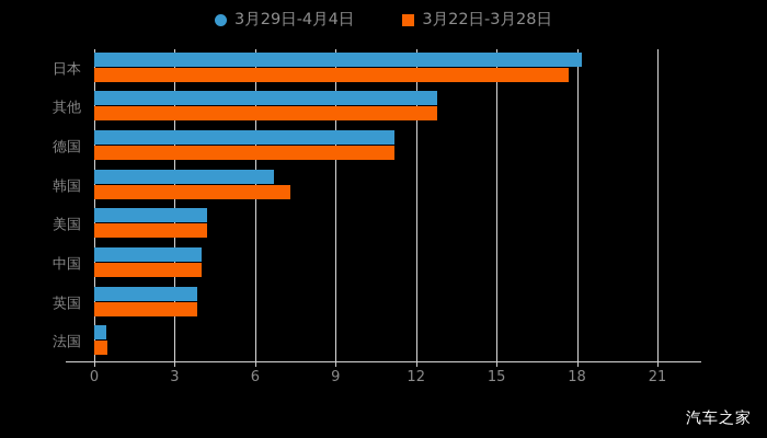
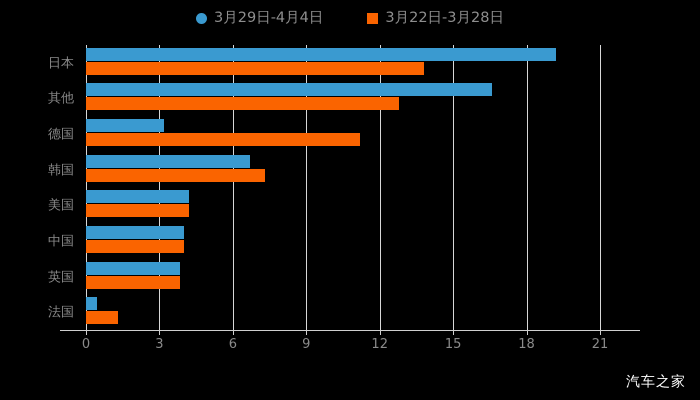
3月29日-4月4日/日本: 18.2 -> 19.2
3月22日-3月28日/日本: 17.7 -> 13.8
3月29日-4月4日/其他: 12.8 -> 16.6
3月29日-4月4日/德国: 11.2 -> 3.2
3月22日-3月28日/法国: 0.5 -> 1.3
